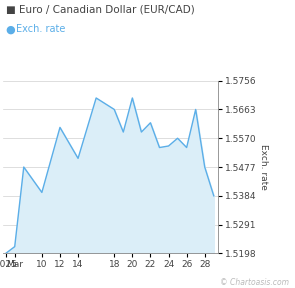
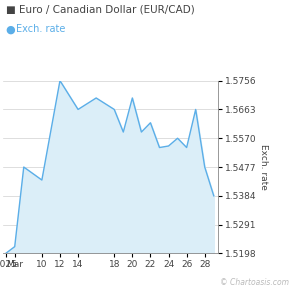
10: 1.5395 -> 1.5435
12: 1.5605 -> 1.5756
14: 1.5505 -> 1.5663
